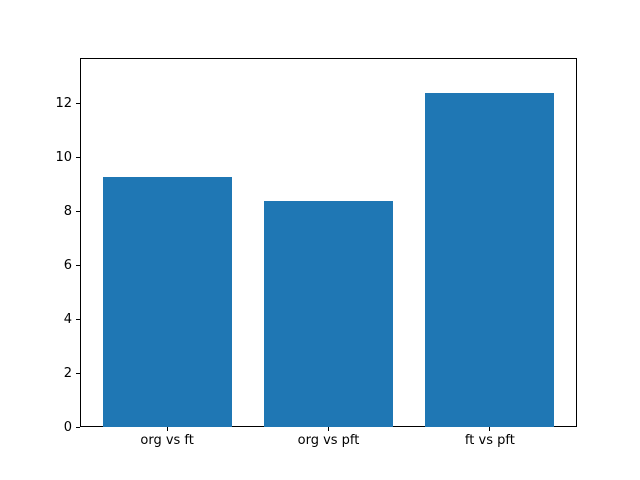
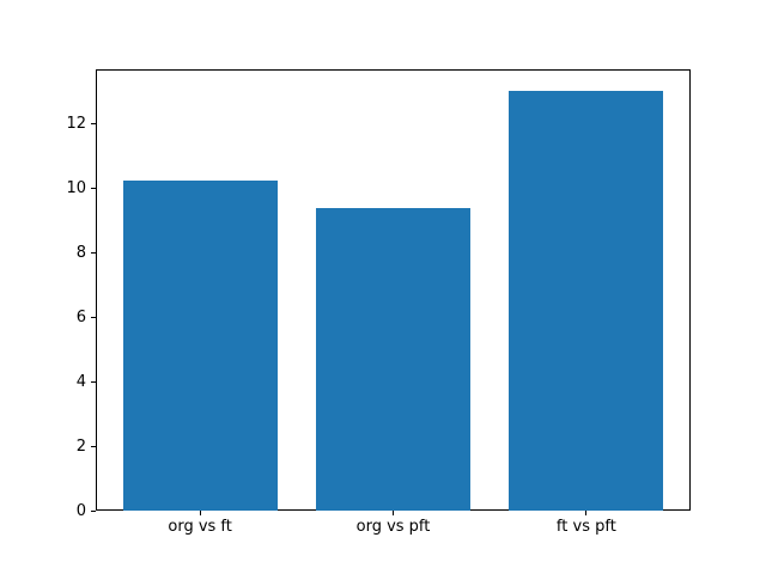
org vs ft: 9.3 -> 10.2
org vs pft: 8.4 -> 9.4
ft vs pft: 12.4 -> 13.1
